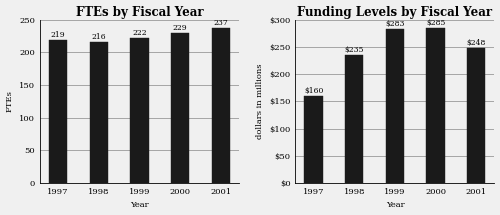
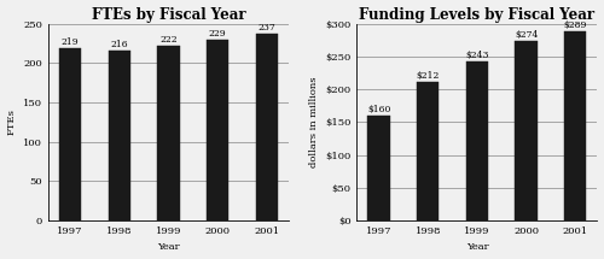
Funding Levels by Fiscal Year/1998: $235 -> $212
Funding Levels by Fiscal Year/1999: $283 -> $243
Funding Levels by Fiscal Year/2000: $285 -> $274
Funding Levels by Fiscal Year/2001: $248 -> $289
